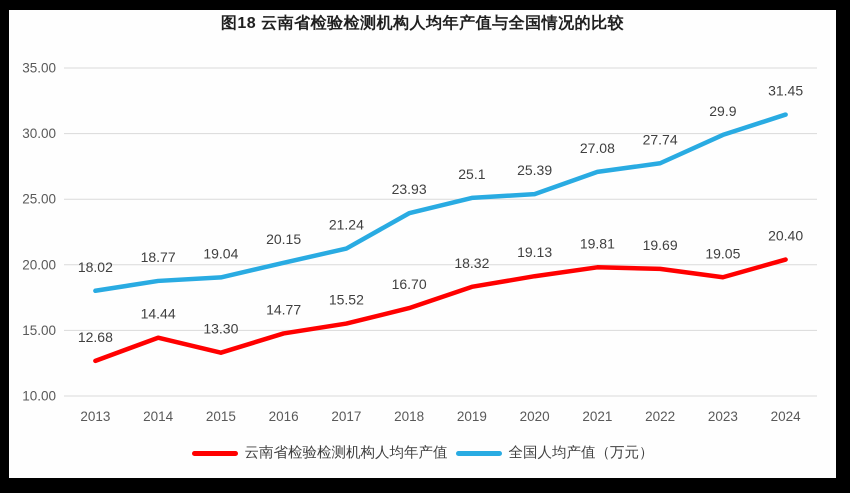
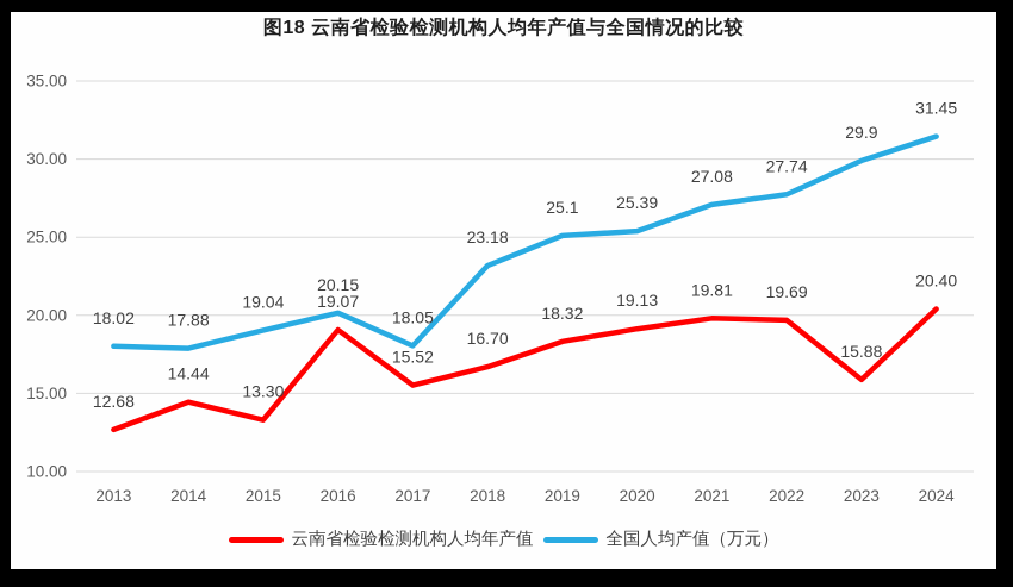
全国人均产值（万元）/2014: 18.77 -> 17.88
云南省检验检测机构人均年产值/2016: 14.77 -> 19.07
全国人均产值（万元）/2017: 21.24 -> 18.05
全国人均产值（万元）/2018: 23.93 -> 23.18
云南省检验检测机构人均年产值/2023: 19.05 -> 15.88
